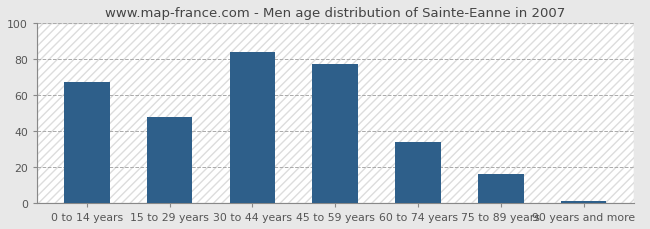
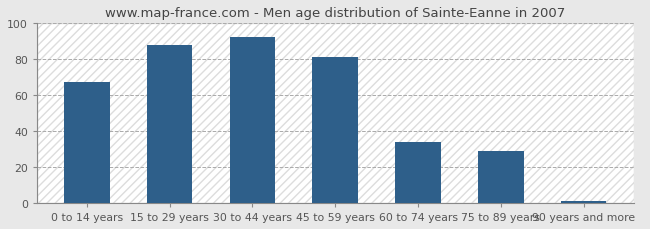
15 to 29 years: 48 -> 88
30 to 44 years: 84 -> 92
45 to 59 years: 77 -> 81
75 to 89 years: 16 -> 29
